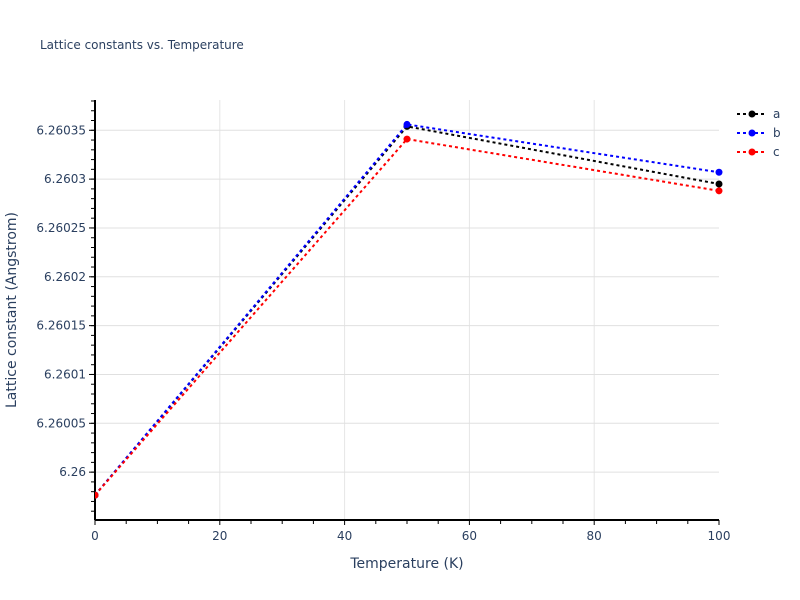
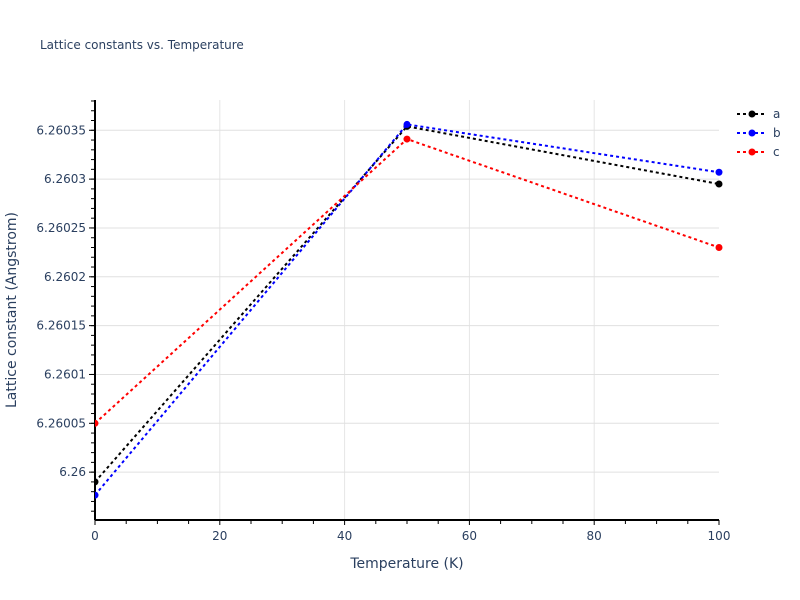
a/0: 6.25998 -> 6.25999
c/0: 6.25998 -> 6.26005
c/100: 6.26029 -> 6.26023
